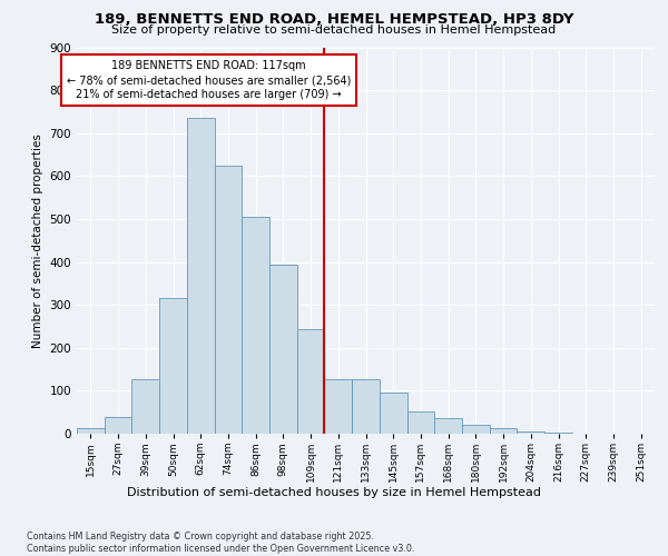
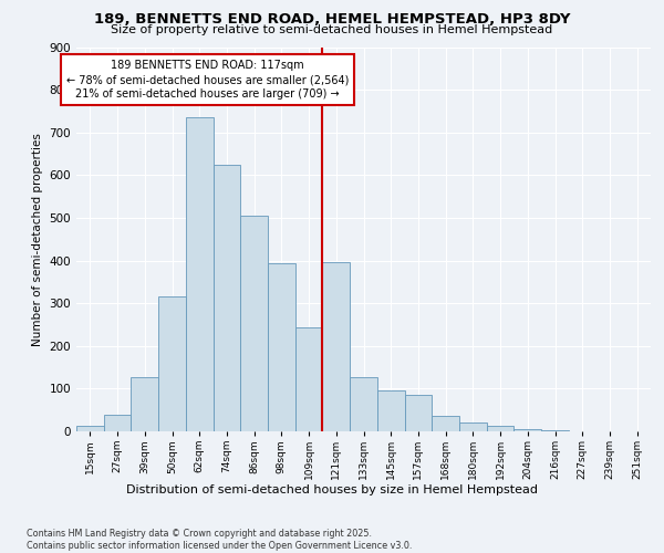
121sqm: 128 -> 395
157sqm: 52 -> 85
